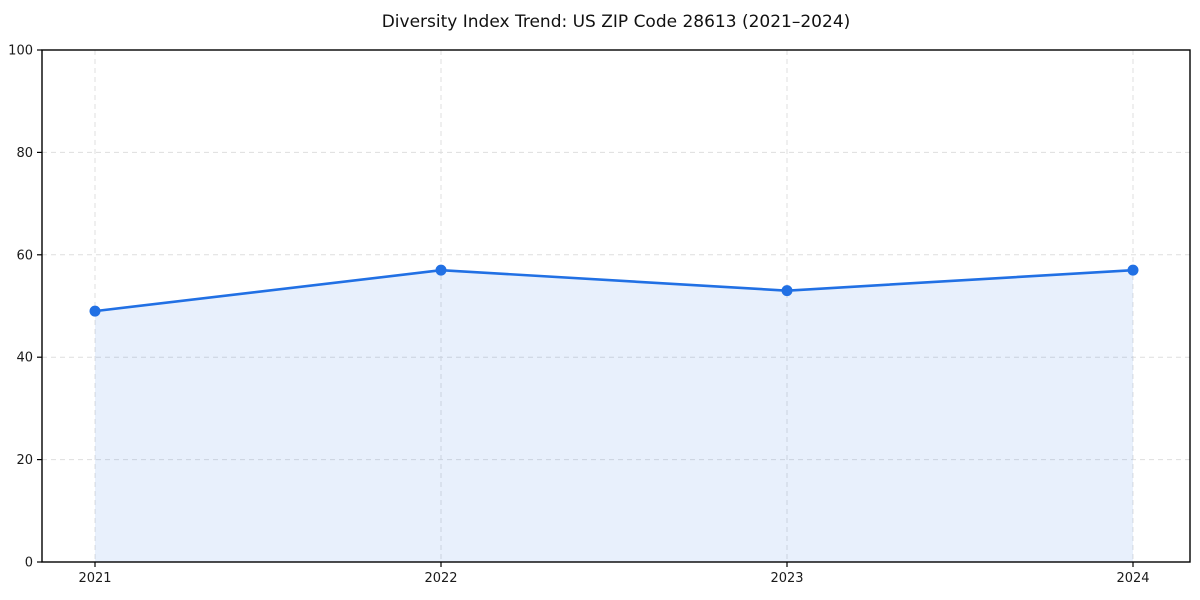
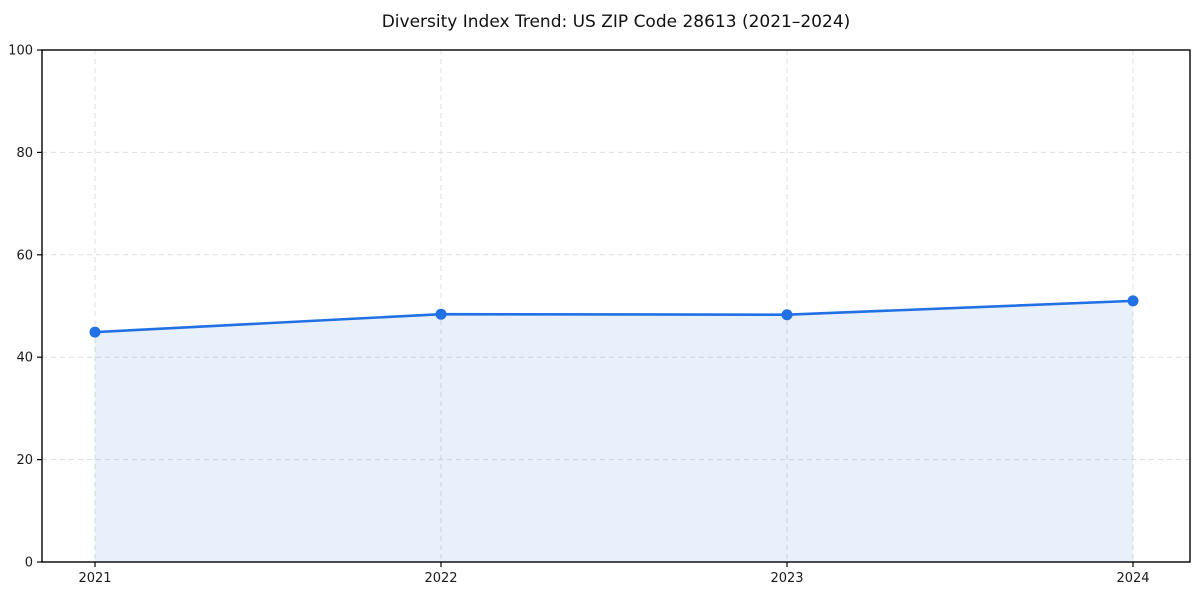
2021: 49 -> 45
2022: 57 -> 48
2023: 53 -> 48
2024: 57 -> 51
